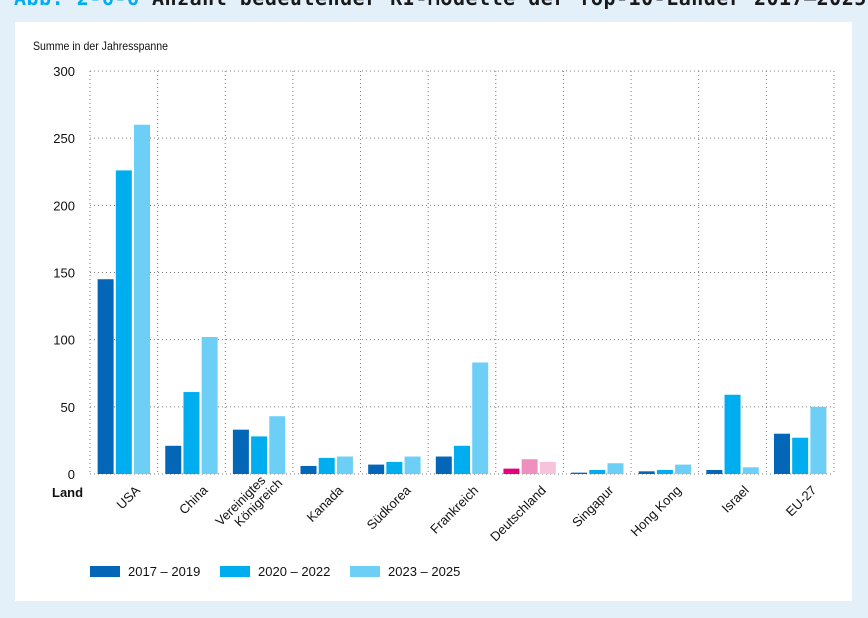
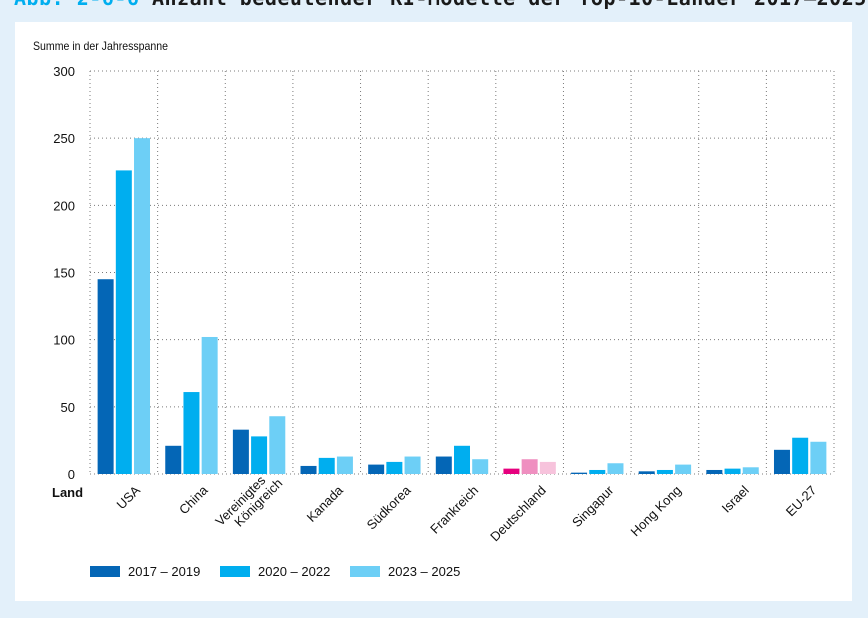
2023 – 2025/USA: 260 -> 250
2023 – 2025/Frankreich: 83 -> 11
2020 – 2022/Israel: 59 -> 4
2017 – 2019/EU-27: 30 -> 18
2023 – 2025/EU-27: 50 -> 24
